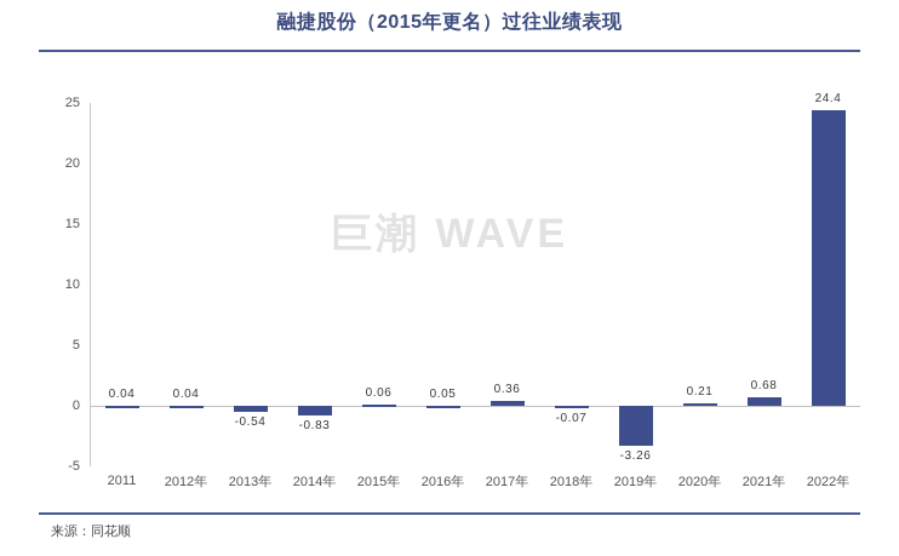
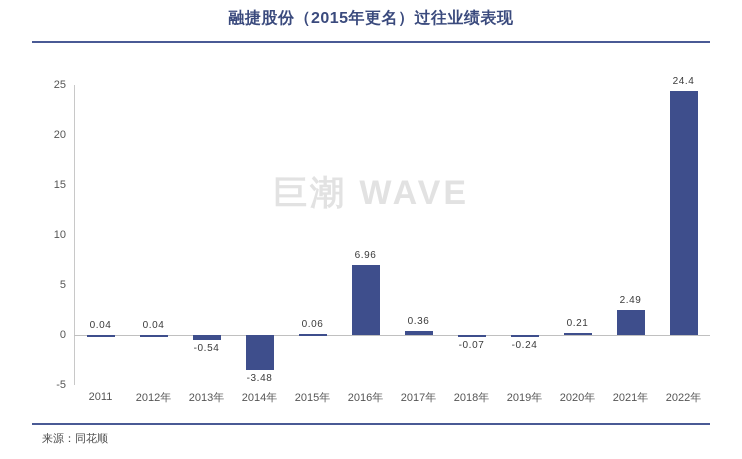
2014年: -0.83 -> -3.48
2016年: 0.05 -> 6.96
2019年: -3.26 -> -0.24
2021年: 0.68 -> 2.49
